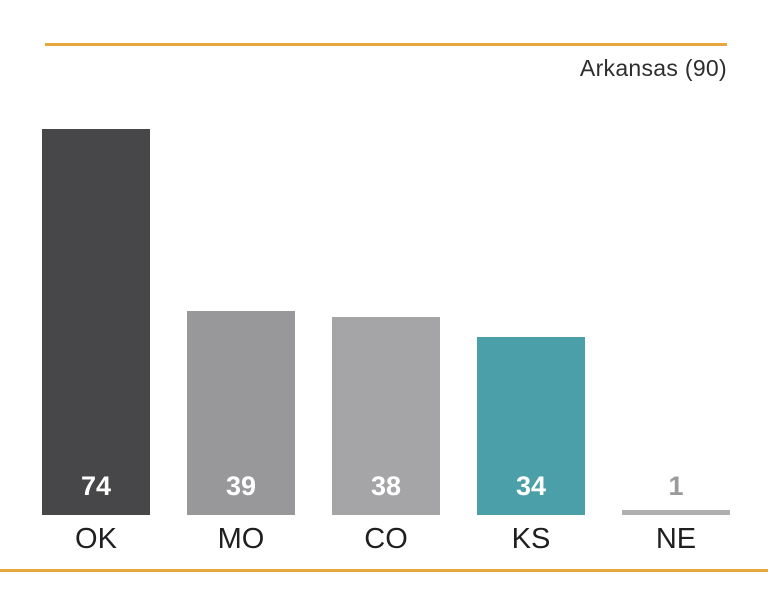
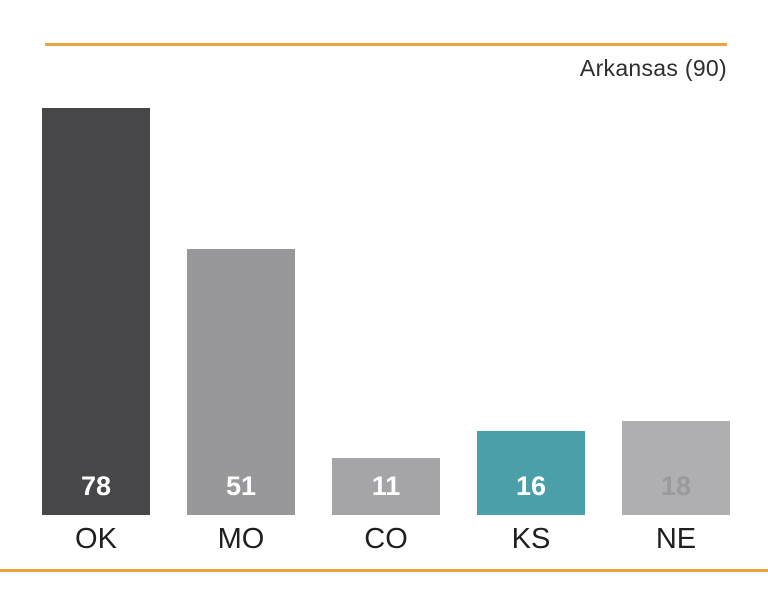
OK: 74 -> 78
MO: 39 -> 51
CO: 38 -> 11
KS: 34 -> 16
NE: 1 -> 18
